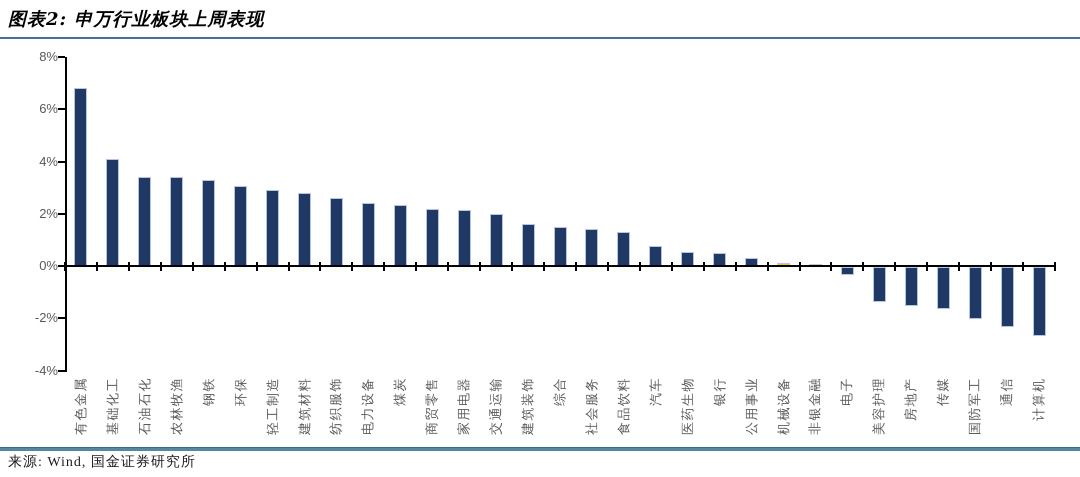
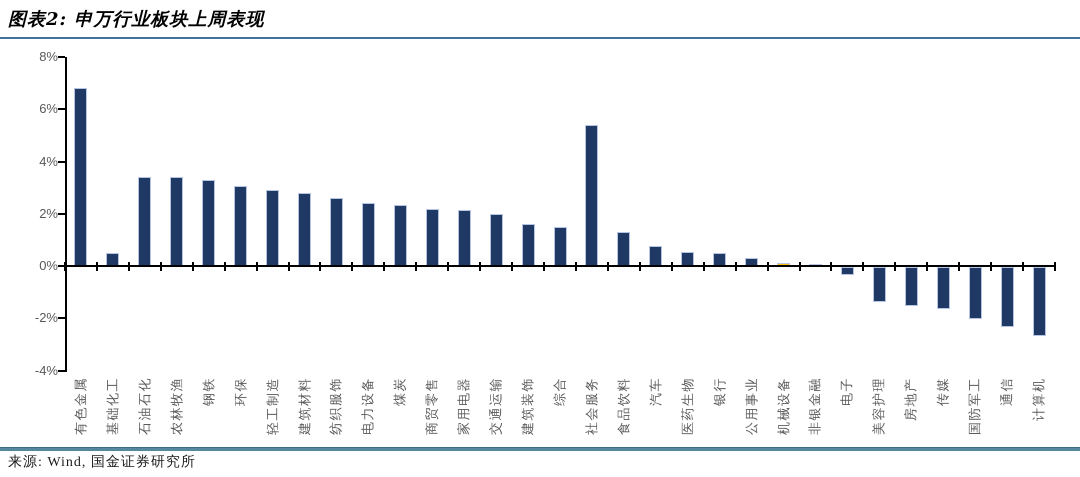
基础化工: 4.1% -> 0.5%
社会服务: 1.4% -> 5.4%
